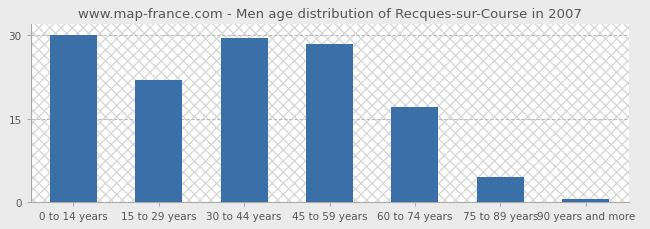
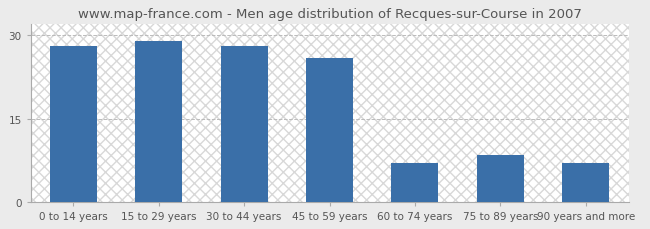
0 to 14 years: 30.0 -> 28.0
15 to 29 years: 22.0 -> 29.0
30 to 44 years: 29.5 -> 28.0
45 to 59 years: 28.5 -> 26.0
60 to 74 years: 17.0 -> 7.0
75 to 89 years: 4.5 -> 8.4
90 years and more: 0.4 -> 7.0
